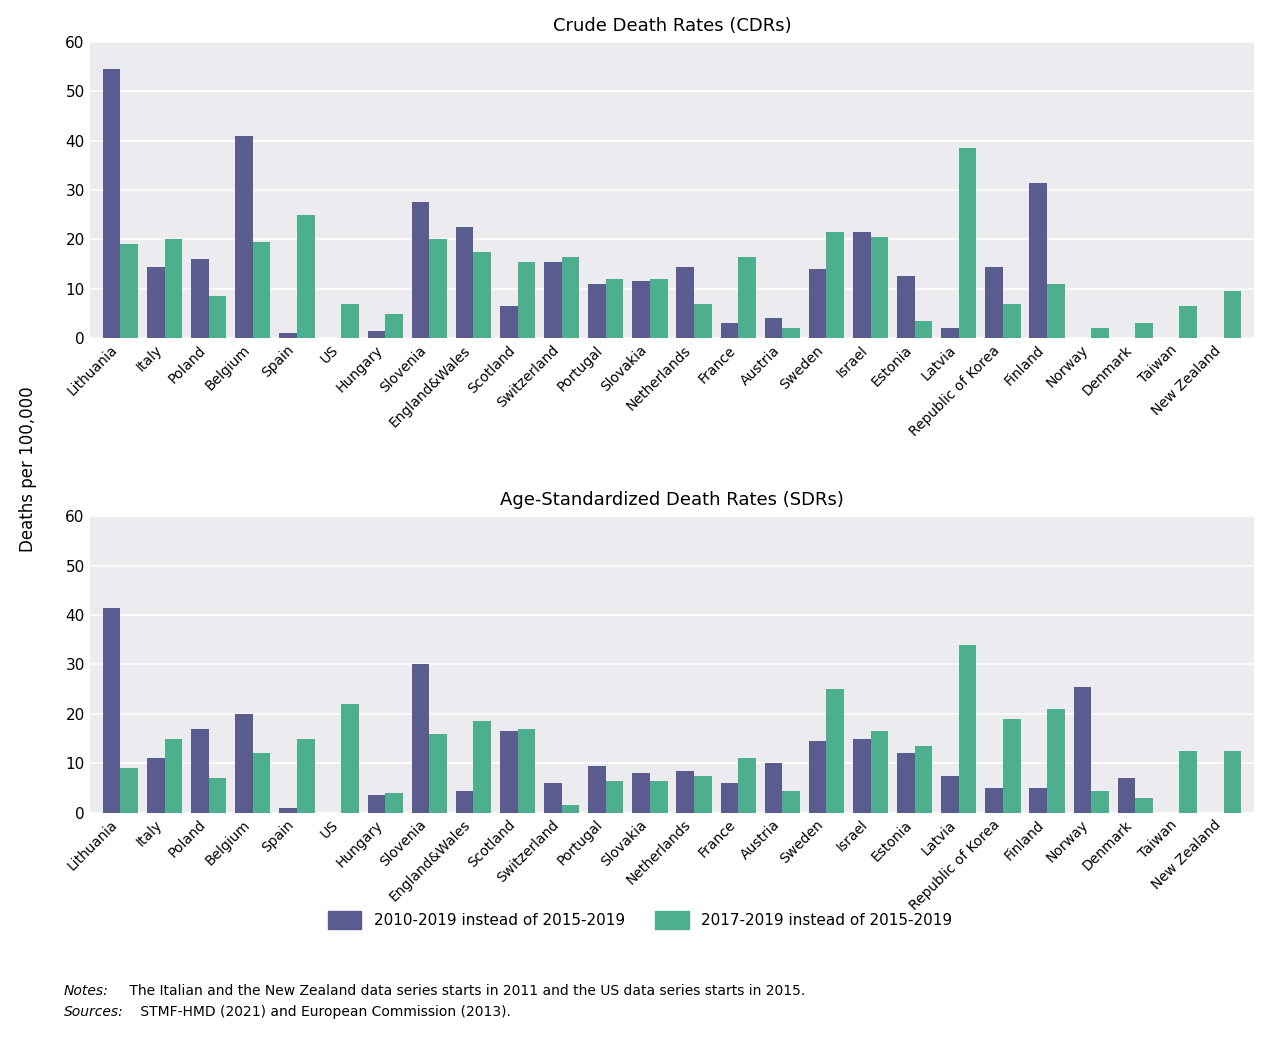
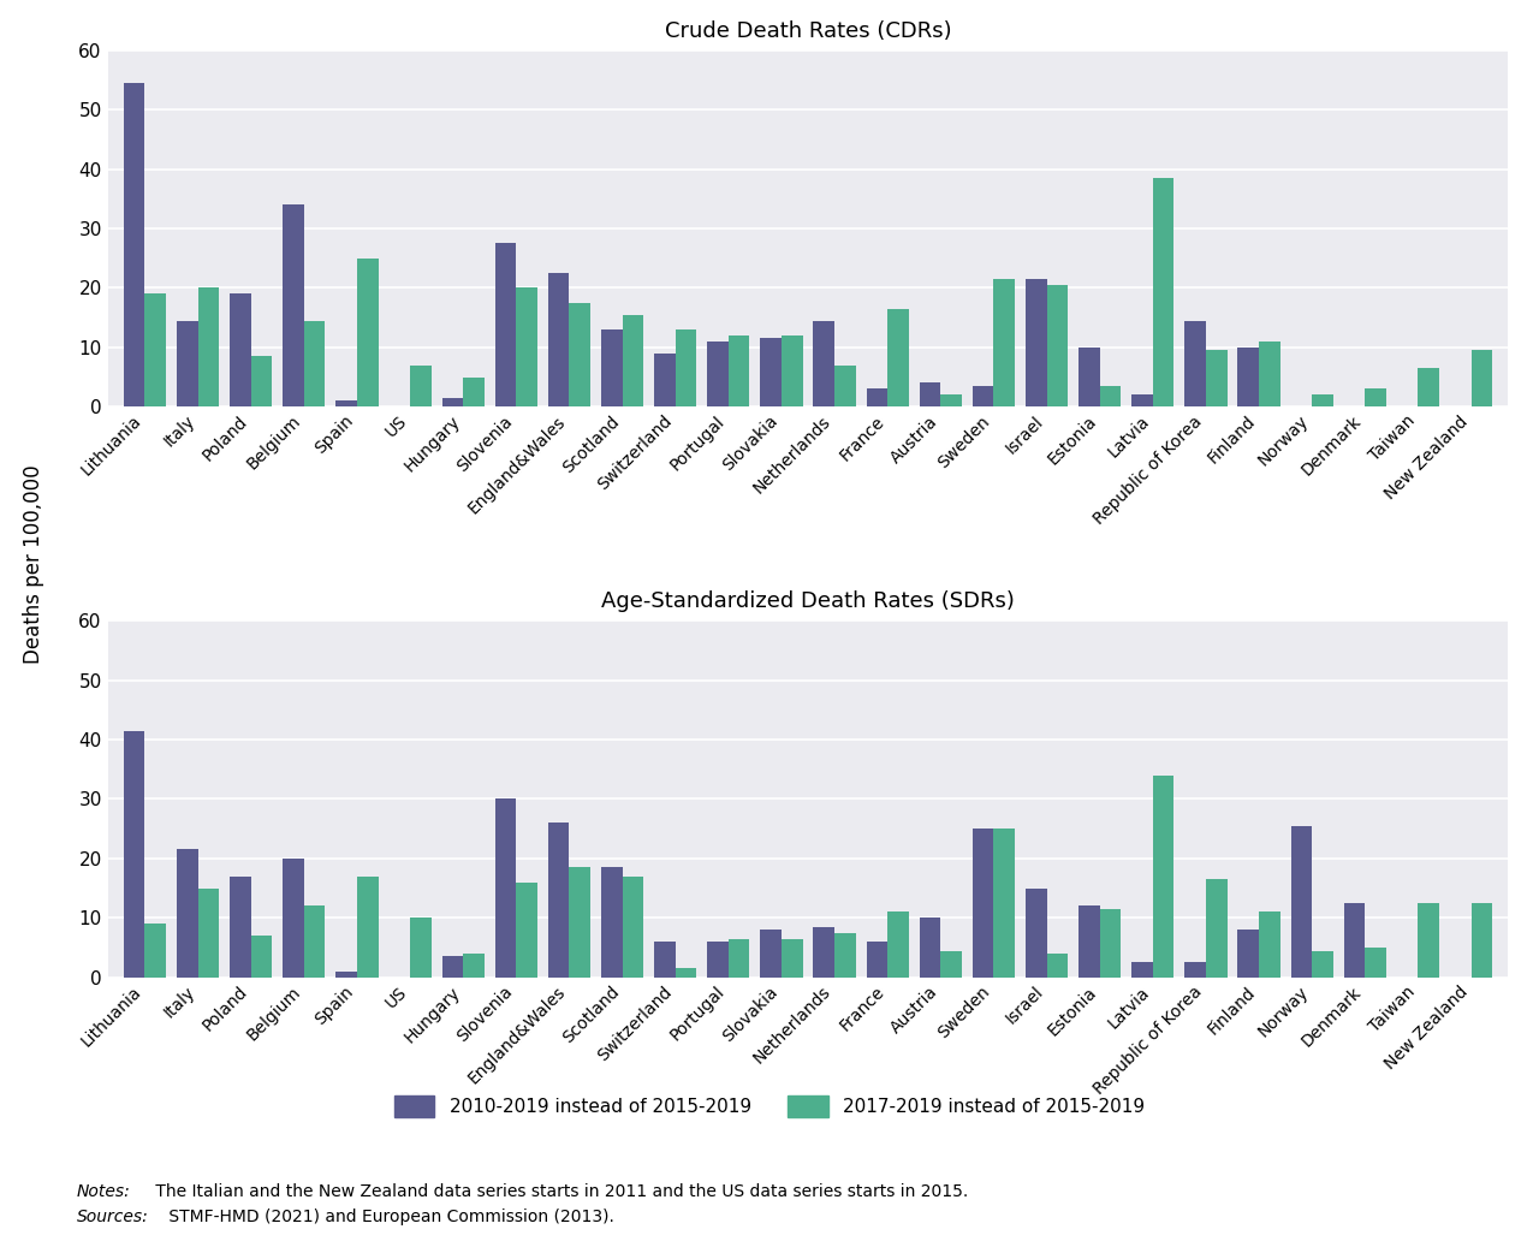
Crude Death Rates (CDRs)/2010-2019 instead of 2015-2019/Poland: 16.0 -> 19.0
Crude Death Rates (CDRs)/2010-2019 instead of 2015-2019/Belgium: 41.0 -> 34.0
Crude Death Rates (CDRs)/2017-2019 instead of 2015-2019/Belgium: 19.5 -> 14.5
Crude Death Rates (CDRs)/2010-2019 instead of 2015-2019/Scotland: 6.5 -> 13.0
Crude Death Rates (CDRs)/2010-2019 instead of 2015-2019/Switzerland: 15.5 -> 9.0
Crude Death Rates (CDRs)/2017-2019 instead of 2015-2019/Switzerland: 16.5 -> 13.0
Crude Death Rates (CDRs)/2010-2019 instead of 2015-2019/Sweden: 14.0 -> 3.5
Crude Death Rates (CDRs)/2010-2019 instead of 2015-2019/Estonia: 12.5 -> 10.0
Crude Death Rates (CDRs)/2017-2019 instead of 2015-2019/Republic of Korea: 7.0 -> 9.5
Crude Death Rates (CDRs)/2010-2019 instead of 2015-2019/Finland: 31.5 -> 10.0
Age-Standardized Death Rates (SDRs)/2010-2019 instead of 2015-2019/Italy: 11.0 -> 21.5
Age-Standardized Death Rates (SDRs)/2017-2019 instead of 2015-2019/Spain: 15.0 -> 17.0
Age-Standardized Death Rates (SDRs)/2017-2019 instead of 2015-2019/US: 22.0 -> 10.0
Age-Standardized Death Rates (SDRs)/2010-2019 instead of 2015-2019/England&Wales: 4.5 -> 26.0
Age-Standardized Death Rates (SDRs)/2010-2019 instead of 2015-2019/Scotland: 16.5 -> 18.5
Age-Standardized Death Rates (SDRs)/2010-2019 instead of 2015-2019/Portugal: 9.5 -> 6.0
Age-Standardized Death Rates (SDRs)/2010-2019 instead of 2015-2019/Sweden: 14.5 -> 25.0
Age-Standardized Death Rates (SDRs)/2017-2019 instead of 2015-2019/Israel: 16.5 -> 4.0
Age-Standardized Death Rates (SDRs)/2017-2019 instead of 2015-2019/Estonia: 13.5 -> 11.5
Age-Standardized Death Rates (SDRs)/2010-2019 instead of 2015-2019/Latvia: 7.5 -> 2.5
Age-Standardized Death Rates (SDRs)/2010-2019 instead of 2015-2019/Republic of Korea: 5.0 -> 2.5
Age-Standardized Death Rates (SDRs)/2017-2019 instead of 2015-2019/Republic of Korea: 19.0 -> 16.5
Age-Standardized Death Rates (SDRs)/2010-2019 instead of 2015-2019/Finland: 5.0 -> 8.0
Age-Standardized Death Rates (SDRs)/2017-2019 instead of 2015-2019/Finland: 21.0 -> 11.0
Age-Standardized Death Rates (SDRs)/2010-2019 instead of 2015-2019/Denmark: 7.0 -> 12.5
Age-Standardized Death Rates (SDRs)/2017-2019 instead of 2015-2019/Denmark: 3.0 -> 5.0
